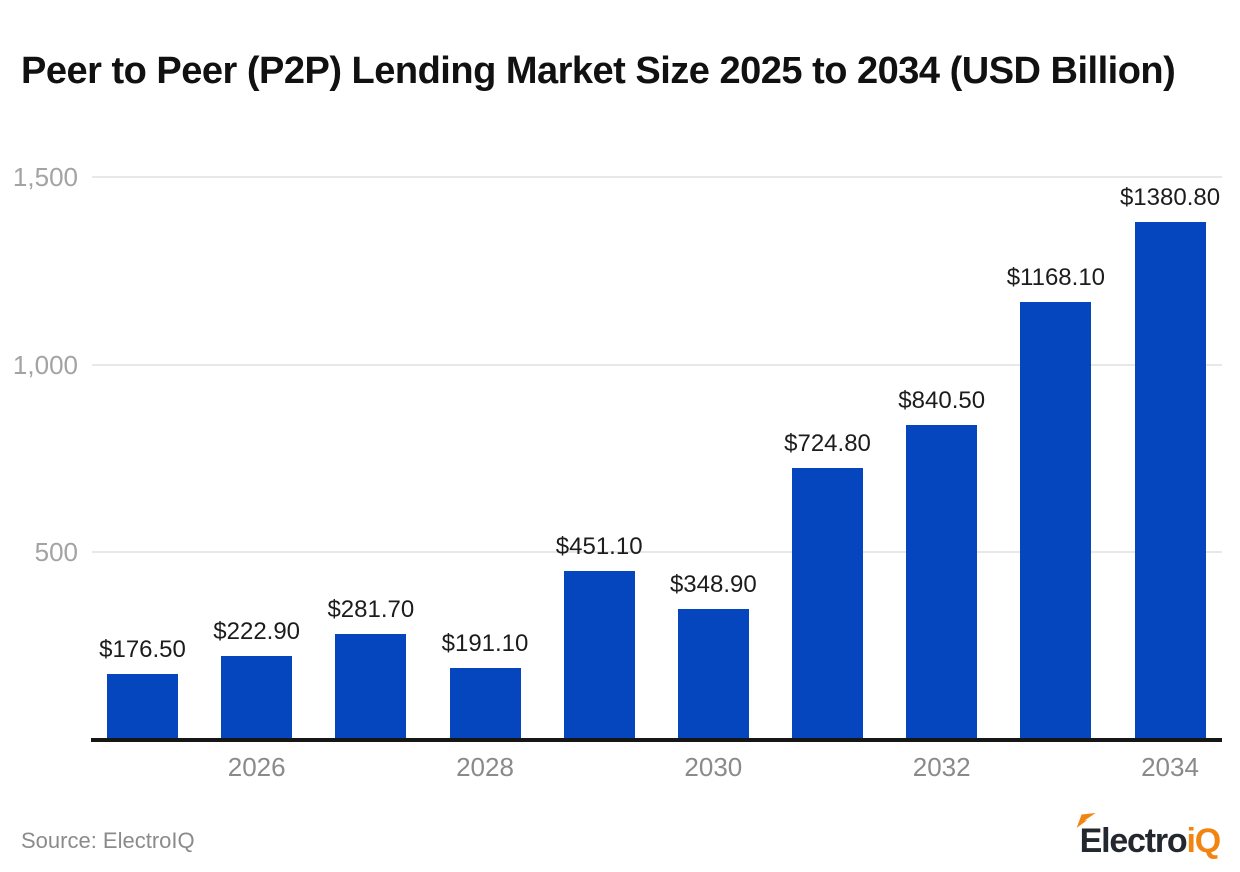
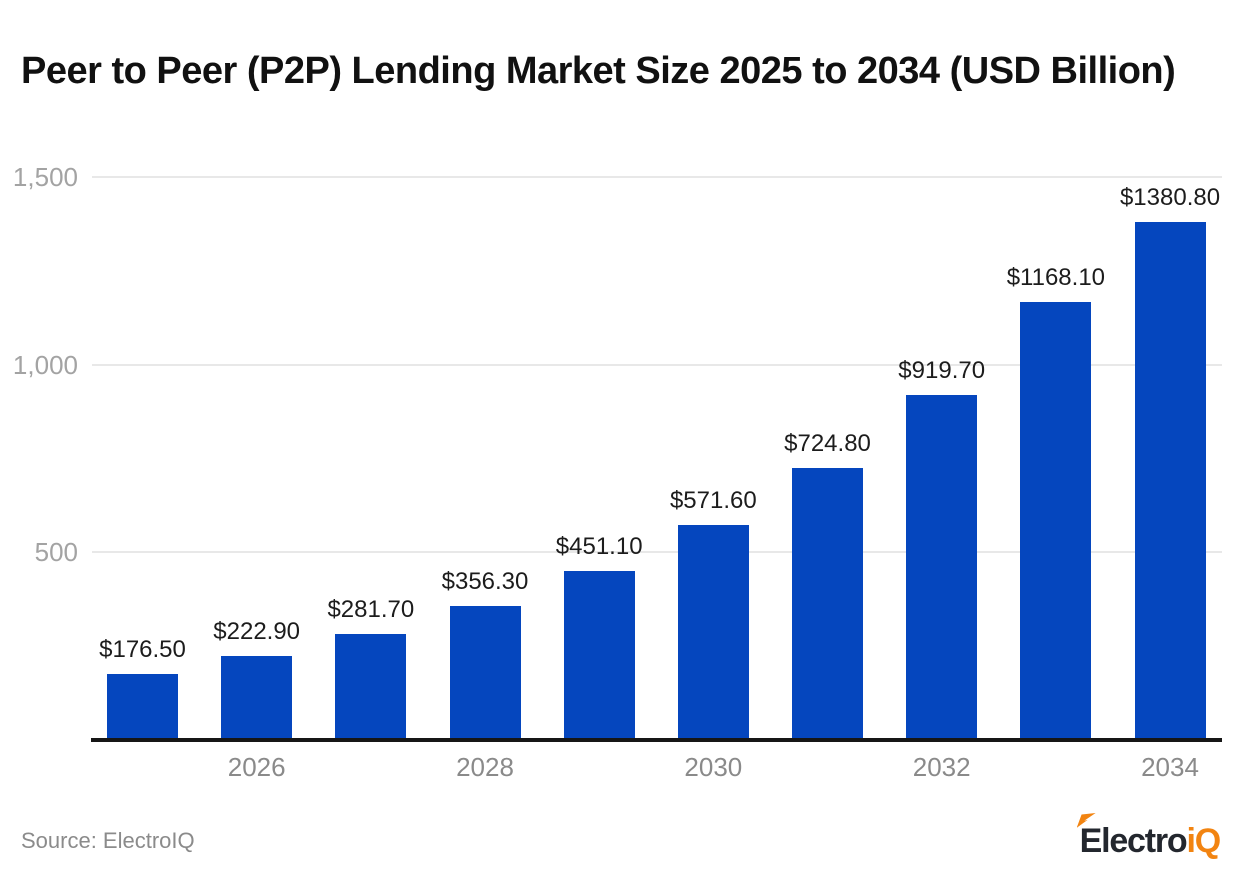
2028: $191.10 -> $356.30
2030: $348.90 -> $571.60
2032: $840.50 -> $919.70
